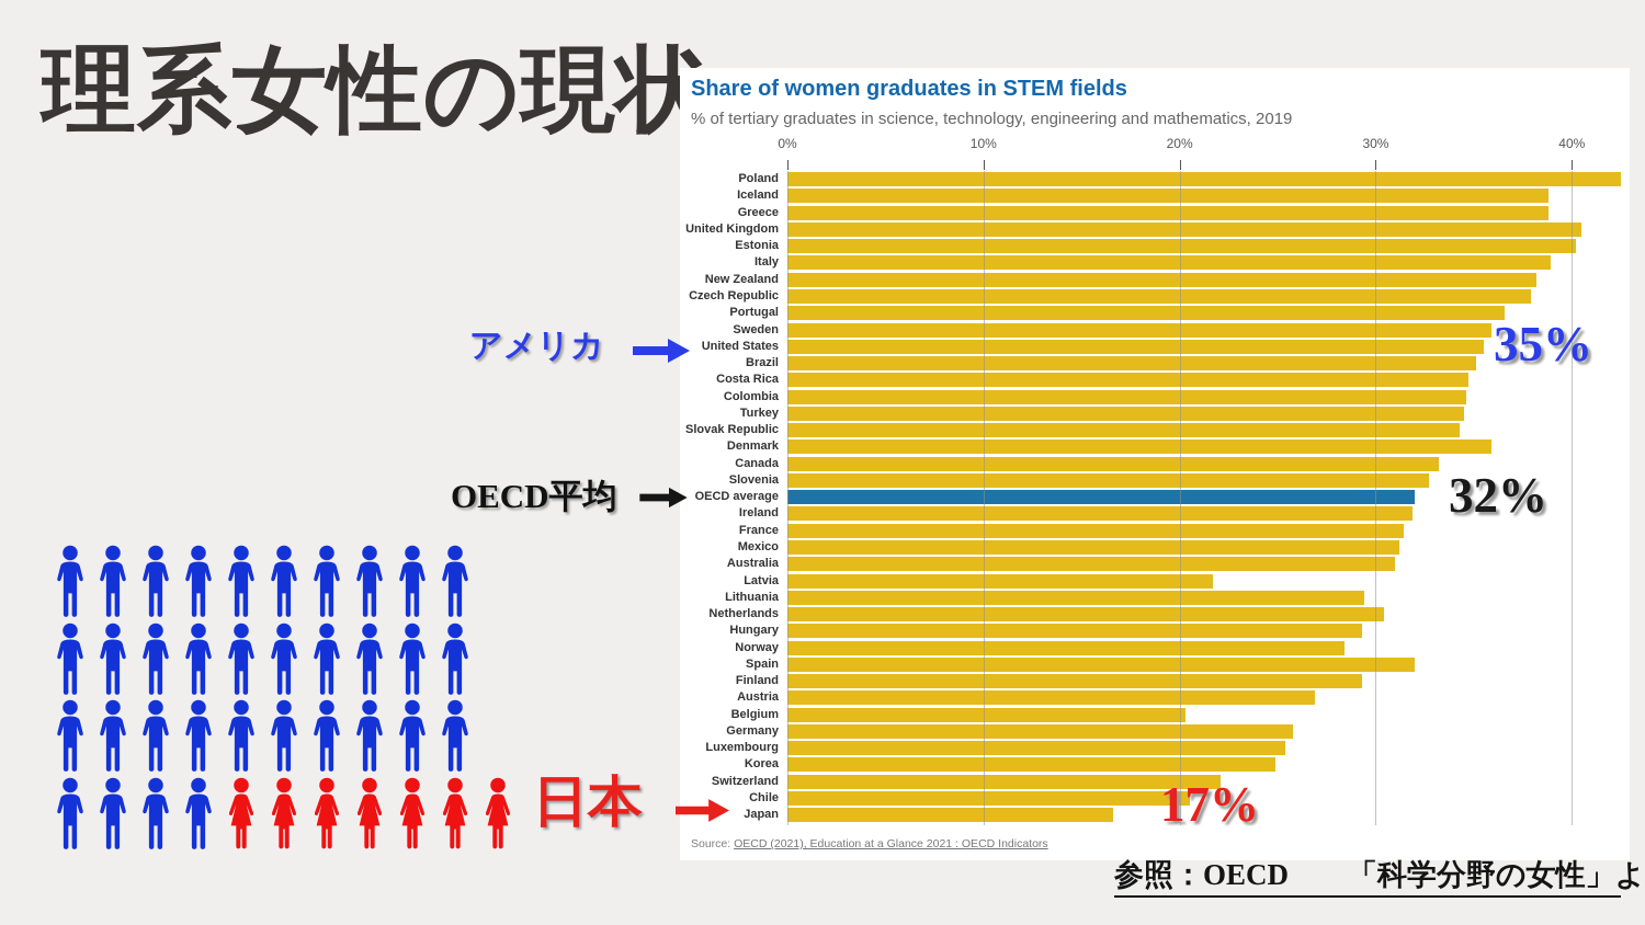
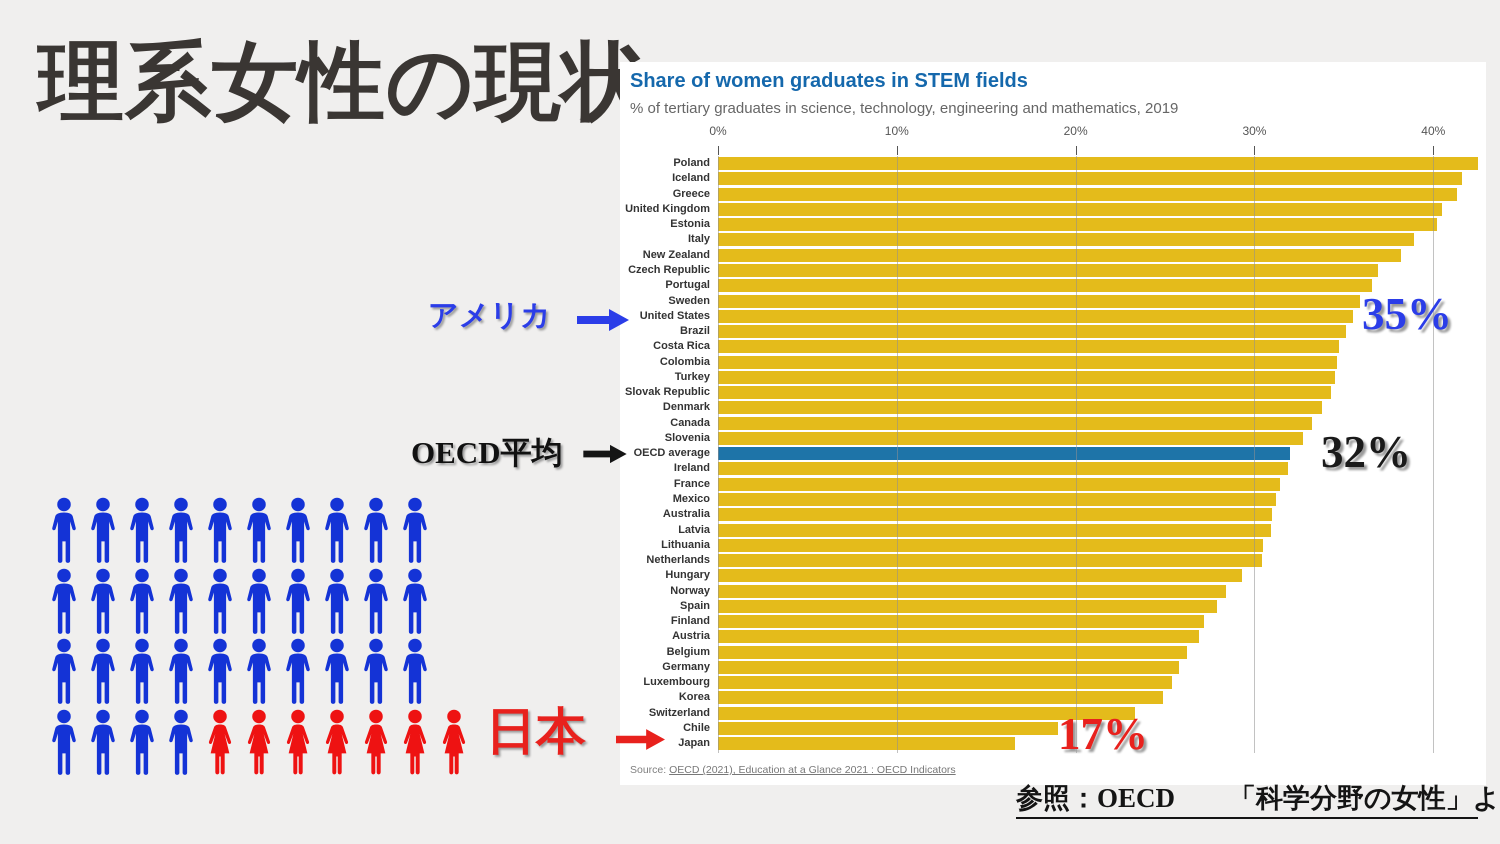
Iceland: 38.8% -> 41.6%
Greece: 38.8% -> 41.3%
Czech Republic: 37.9% -> 36.9%
Denmark: 35.9% -> 33.8%
Latvia: 21.7% -> 30.9%
Lithuania: 29.4% -> 30.5%
Spain: 32.0% -> 27.9%
Finland: 29.3% -> 27.2%
Belgium: 20.3% -> 26.2%
Switzerland: 22.1% -> 23.3%
Chile: 20.5% -> 19.0%
